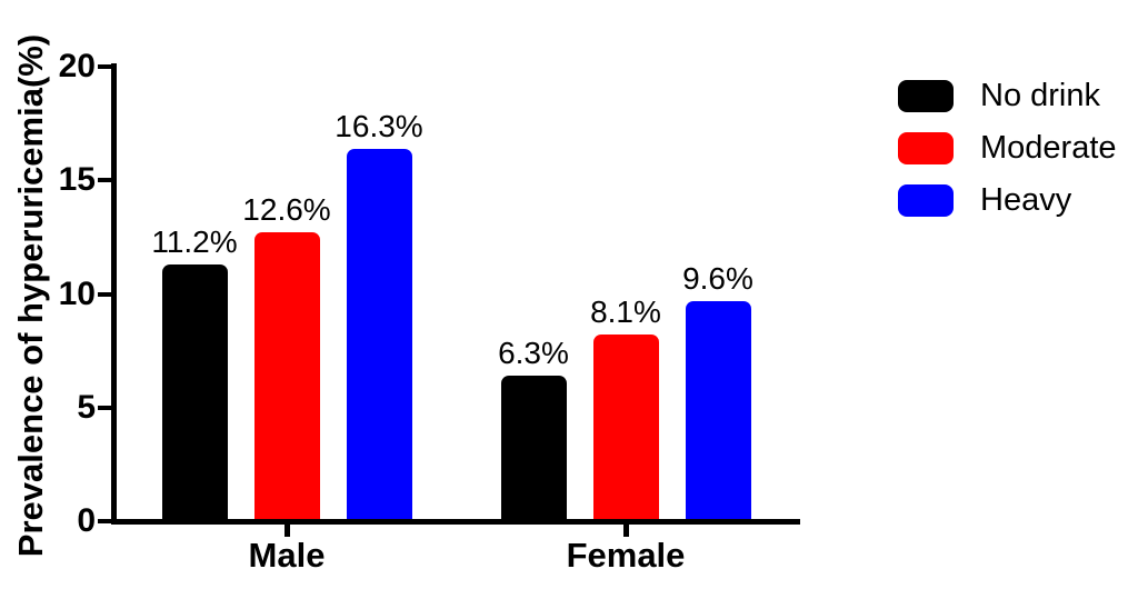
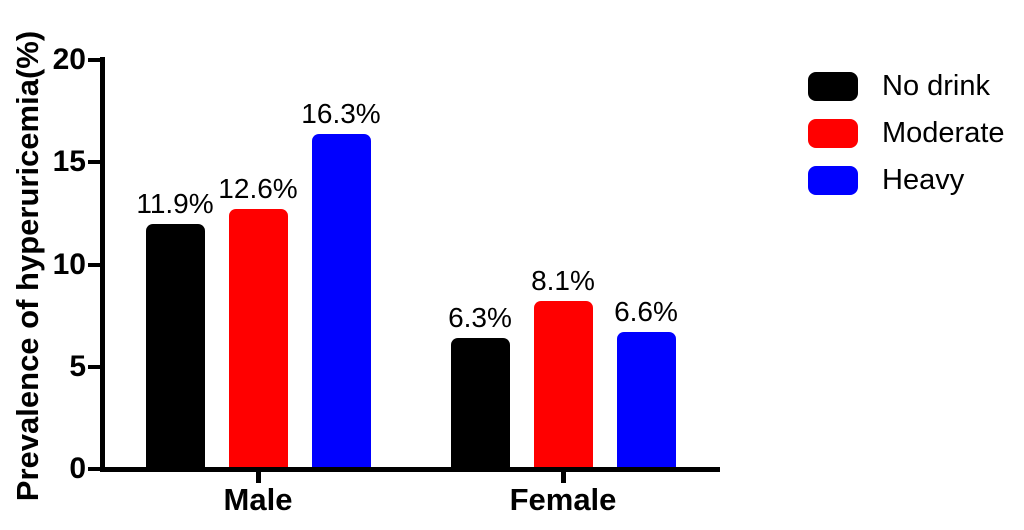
No drink/Male: 11.2% -> 11.9%
Heavy/Female: 9.6% -> 6.6%
